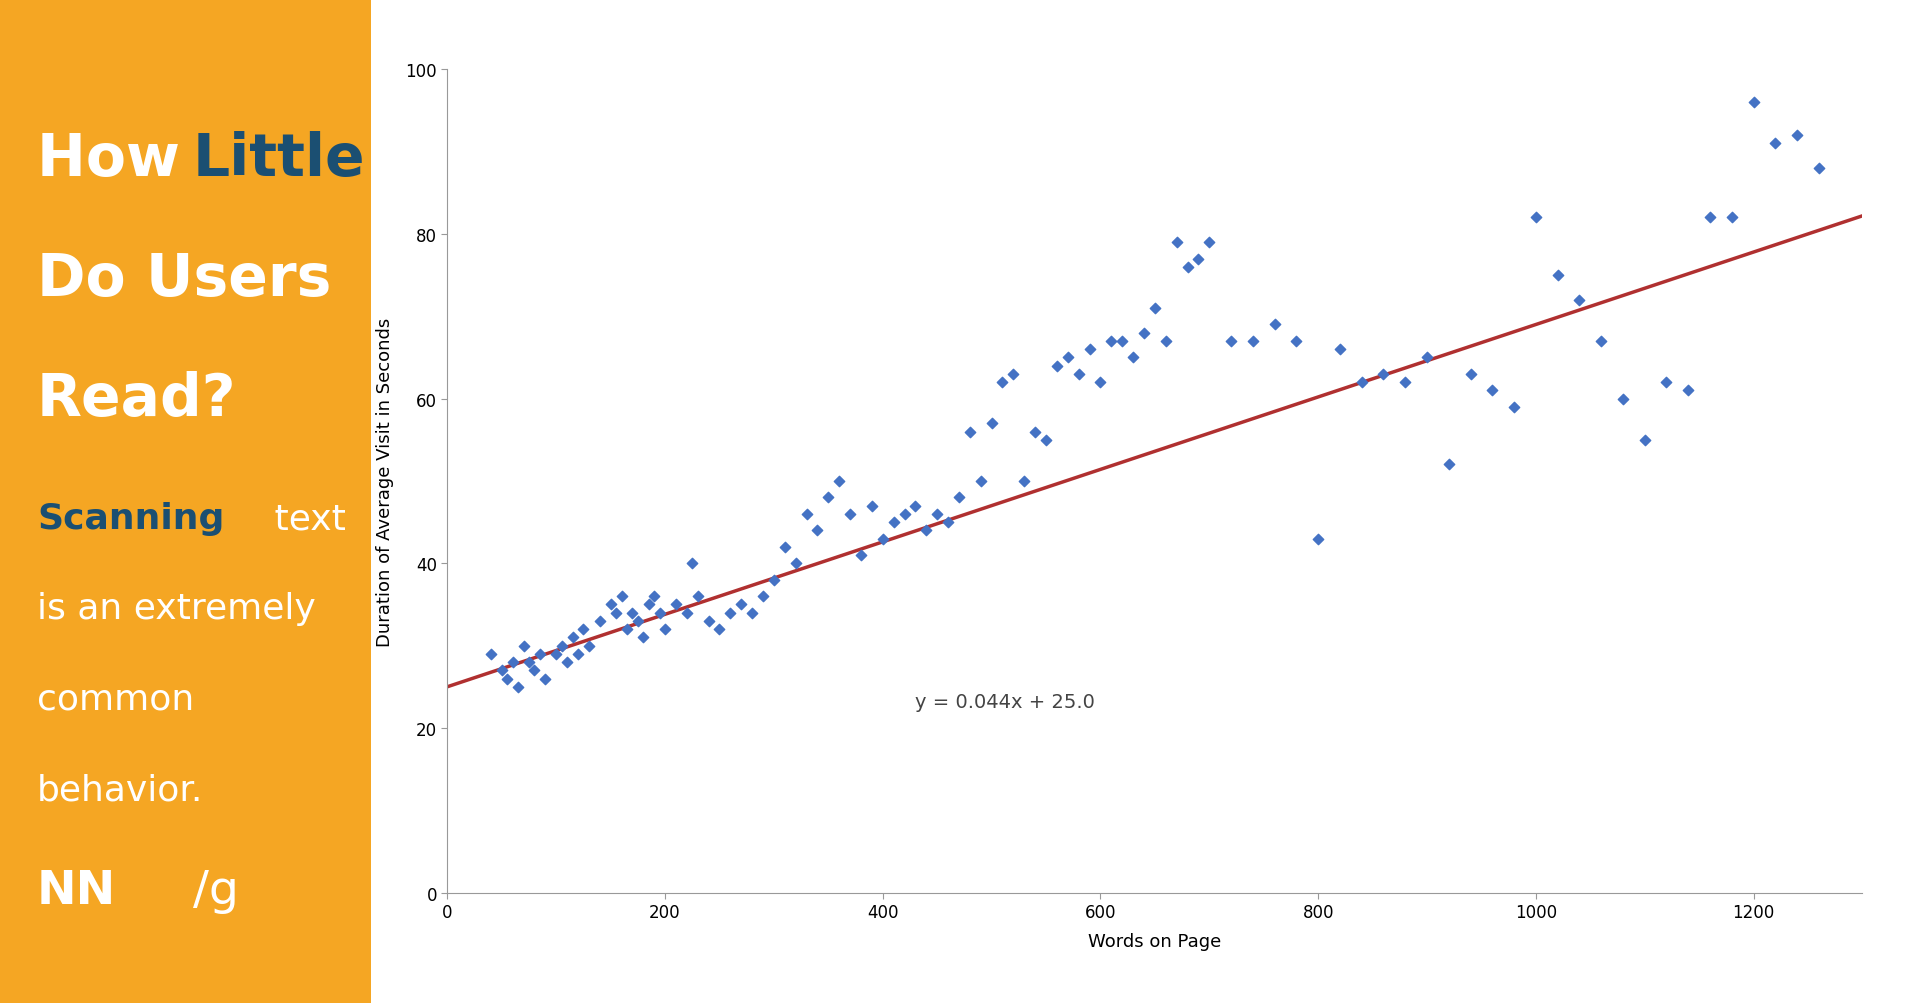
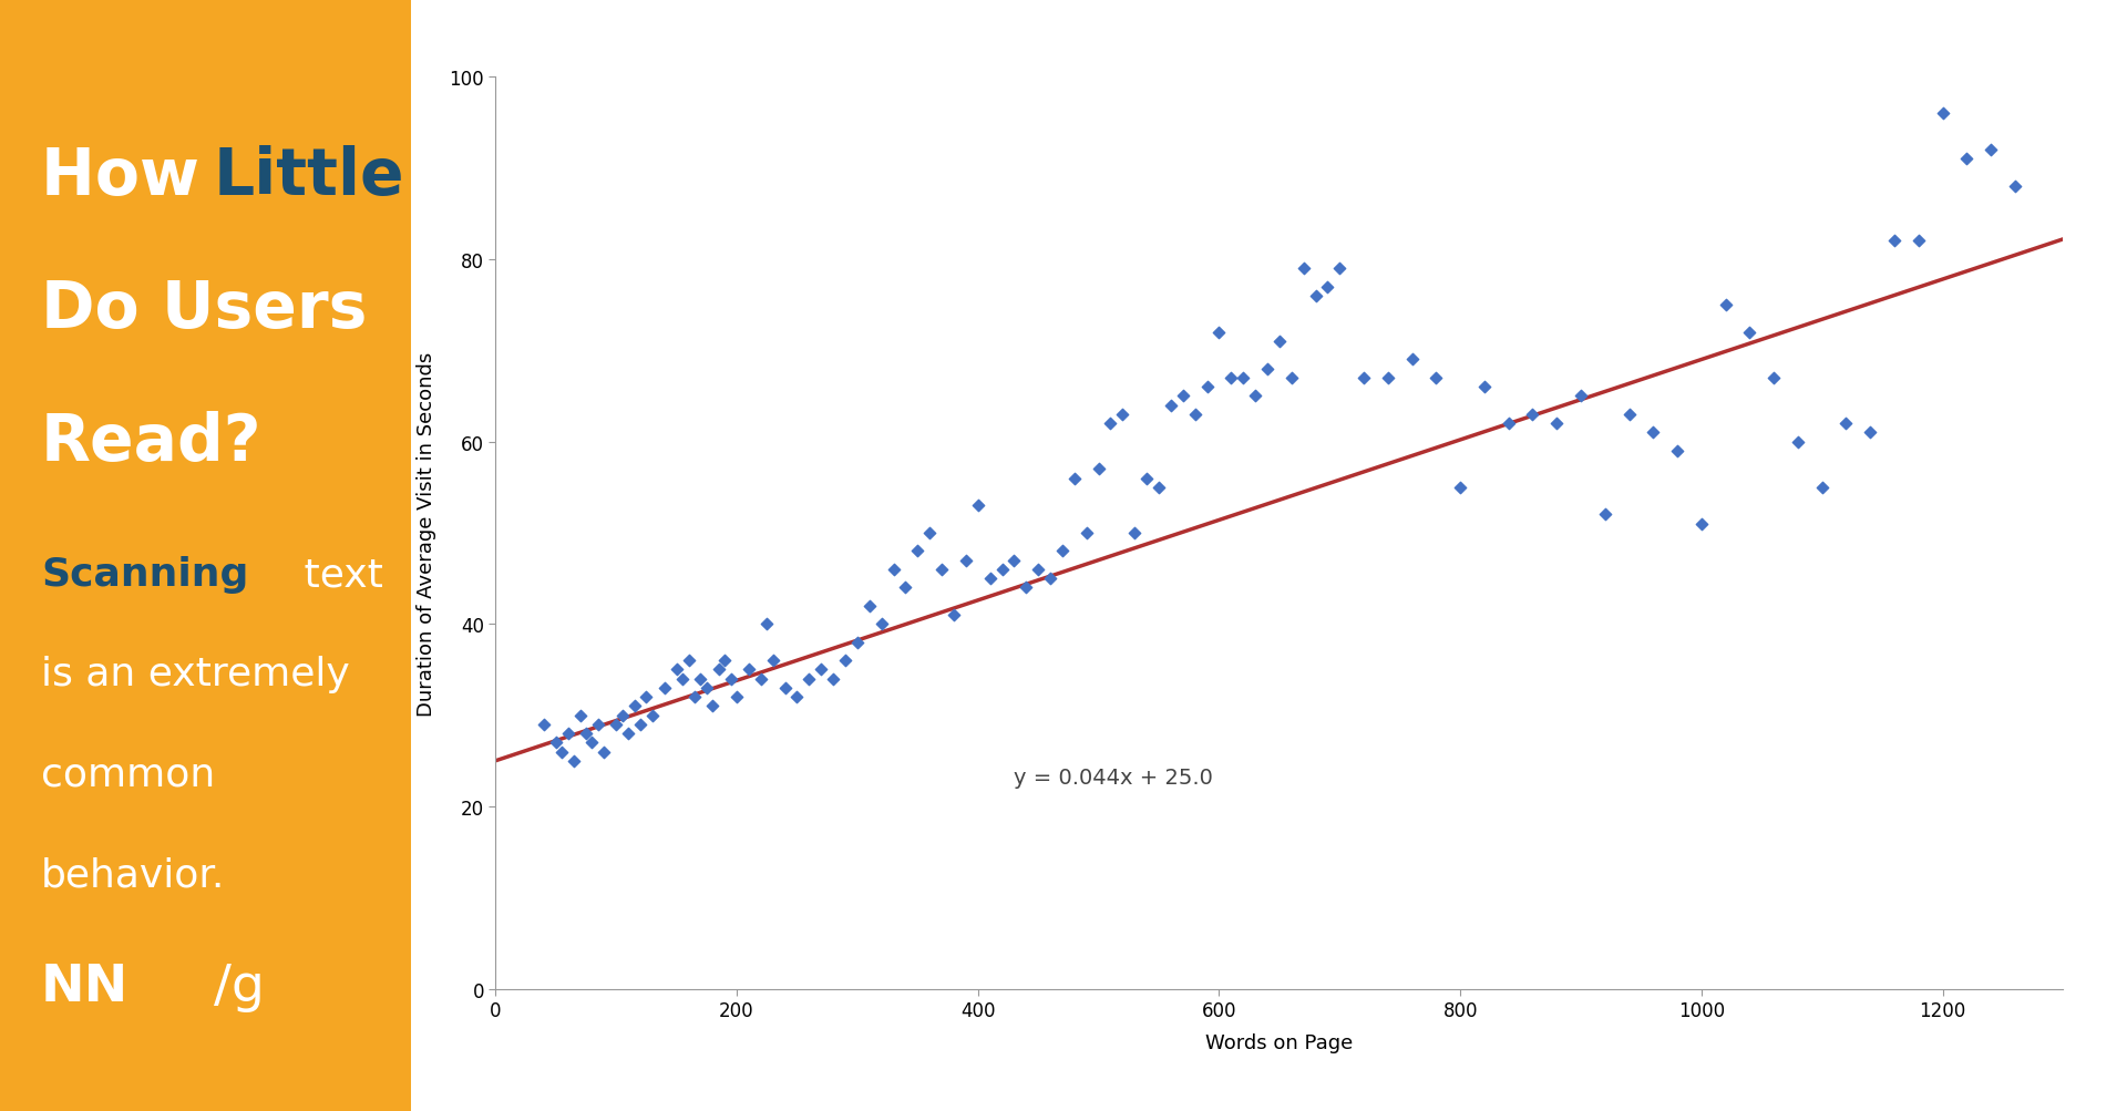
400: 43 -> 53
600: 62 -> 72
800: 43 -> 55
1000: 82 -> 51
